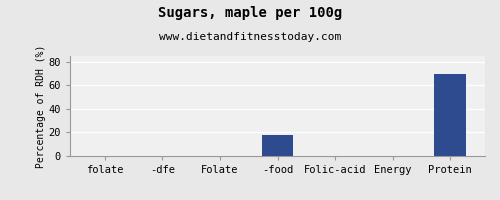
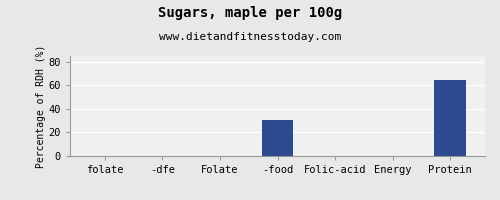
-food: 18 -> 31
Protein: 70 -> 65
